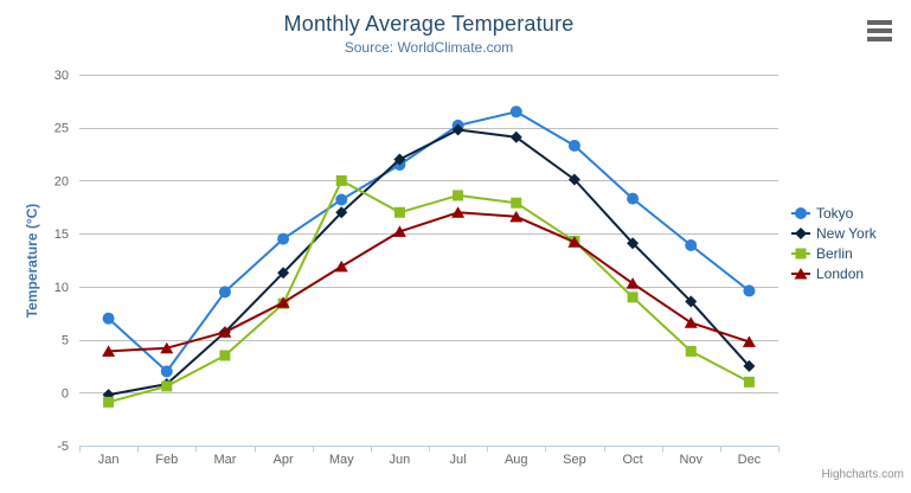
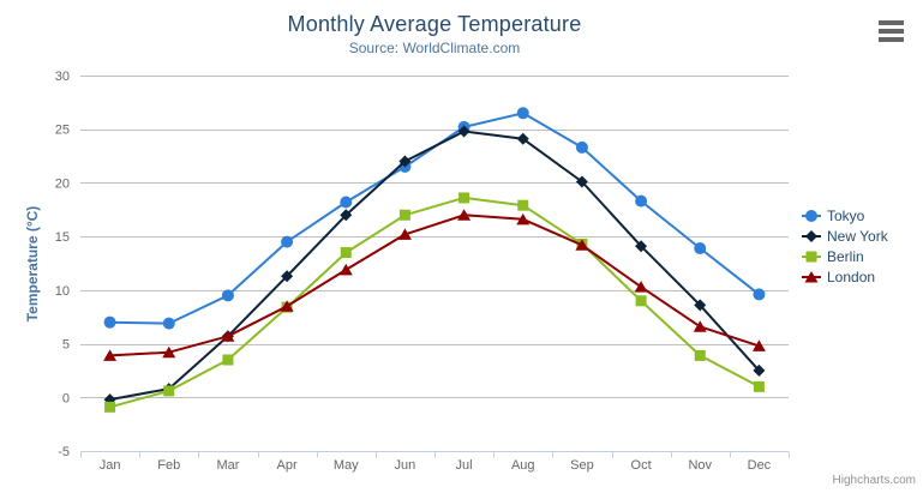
Tokyo/Feb: 2 -> 7
Berlin/May: 20 -> 14
